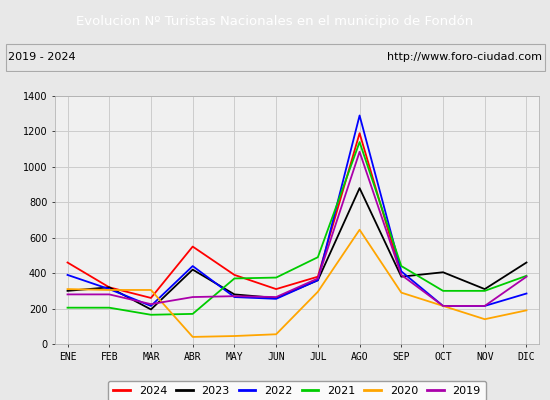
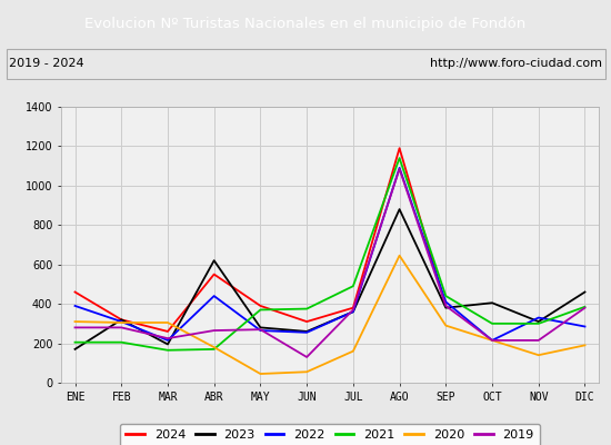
2023/ENE: 300 -> 170
2023/ABR: 420 -> 620
2020/ABR: 40 -> 180
2019/JUN: 260 -> 130
2020/JUL: 300 -> 160
2022/AGO: 1290 -> 1090
2022/NOV: 220 -> 330
